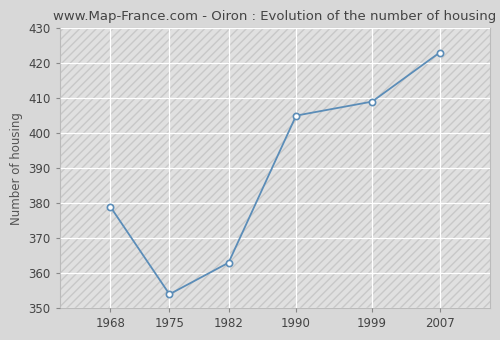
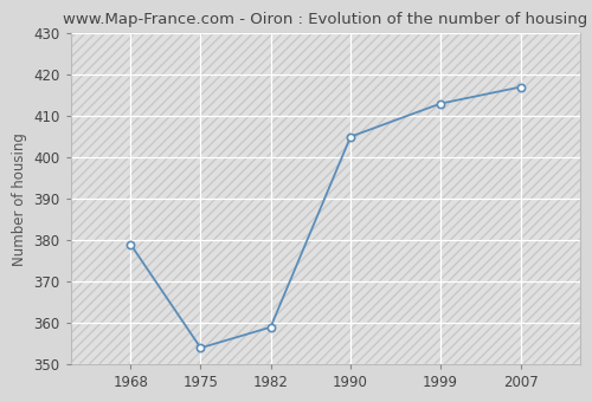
1982: 363 -> 359
1999: 409 -> 413
2007: 423 -> 417
